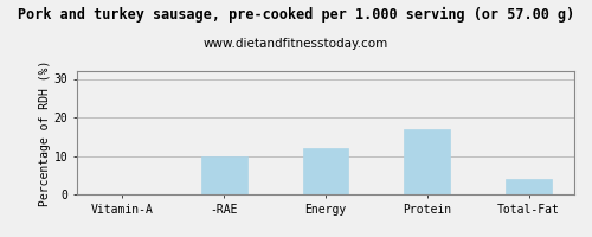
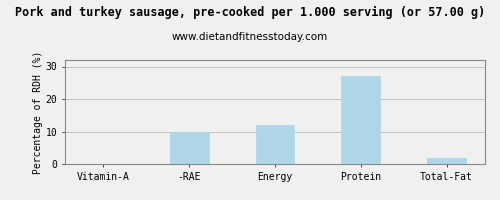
Protein: 17 -> 27
Total-Fat: 4 -> 2
